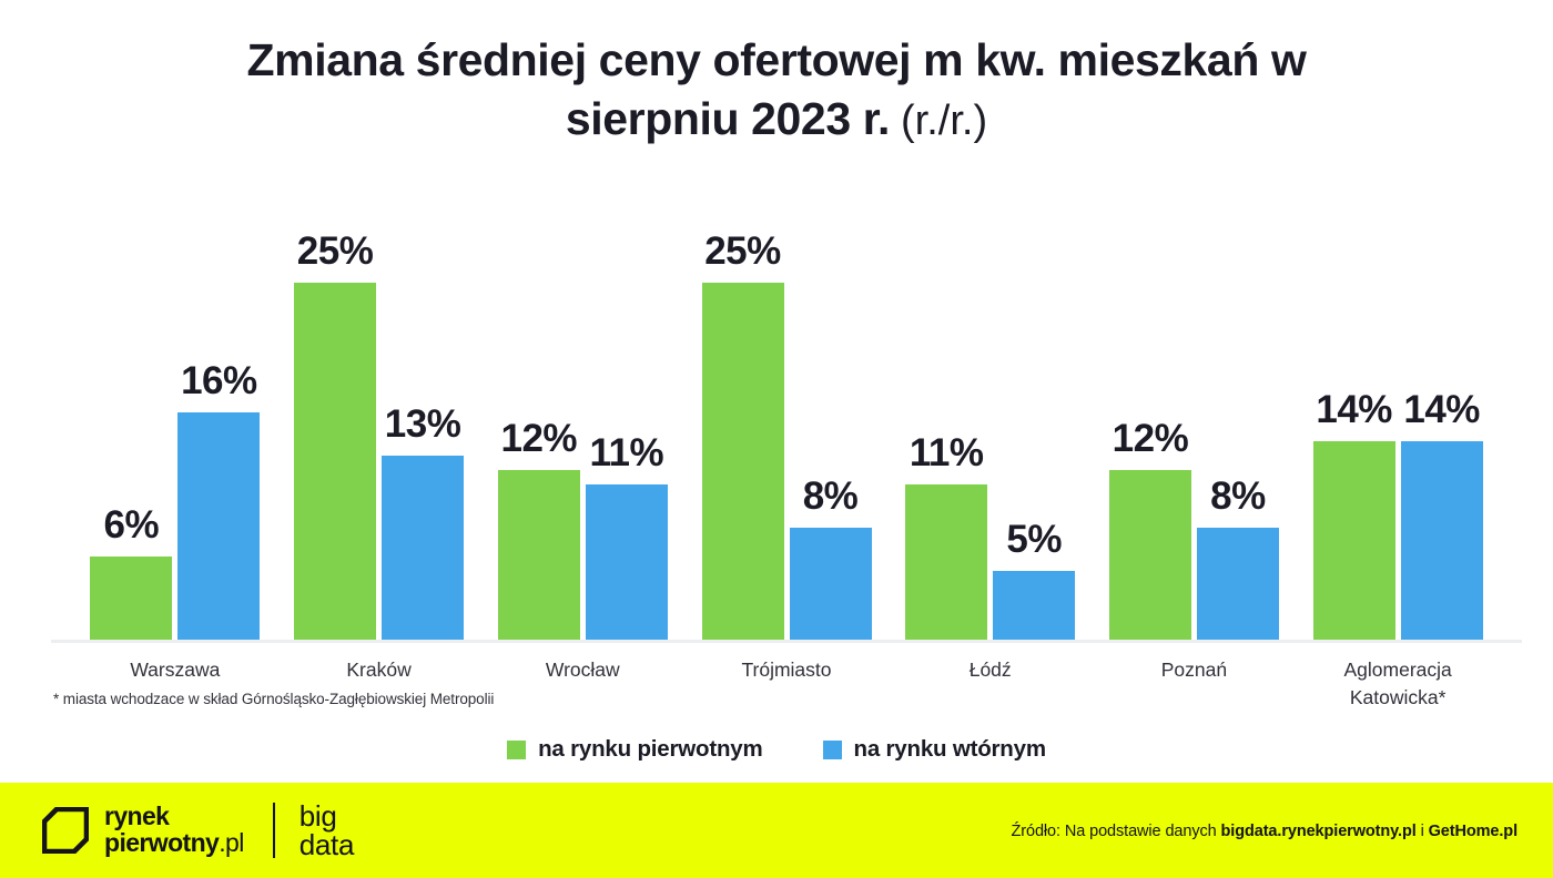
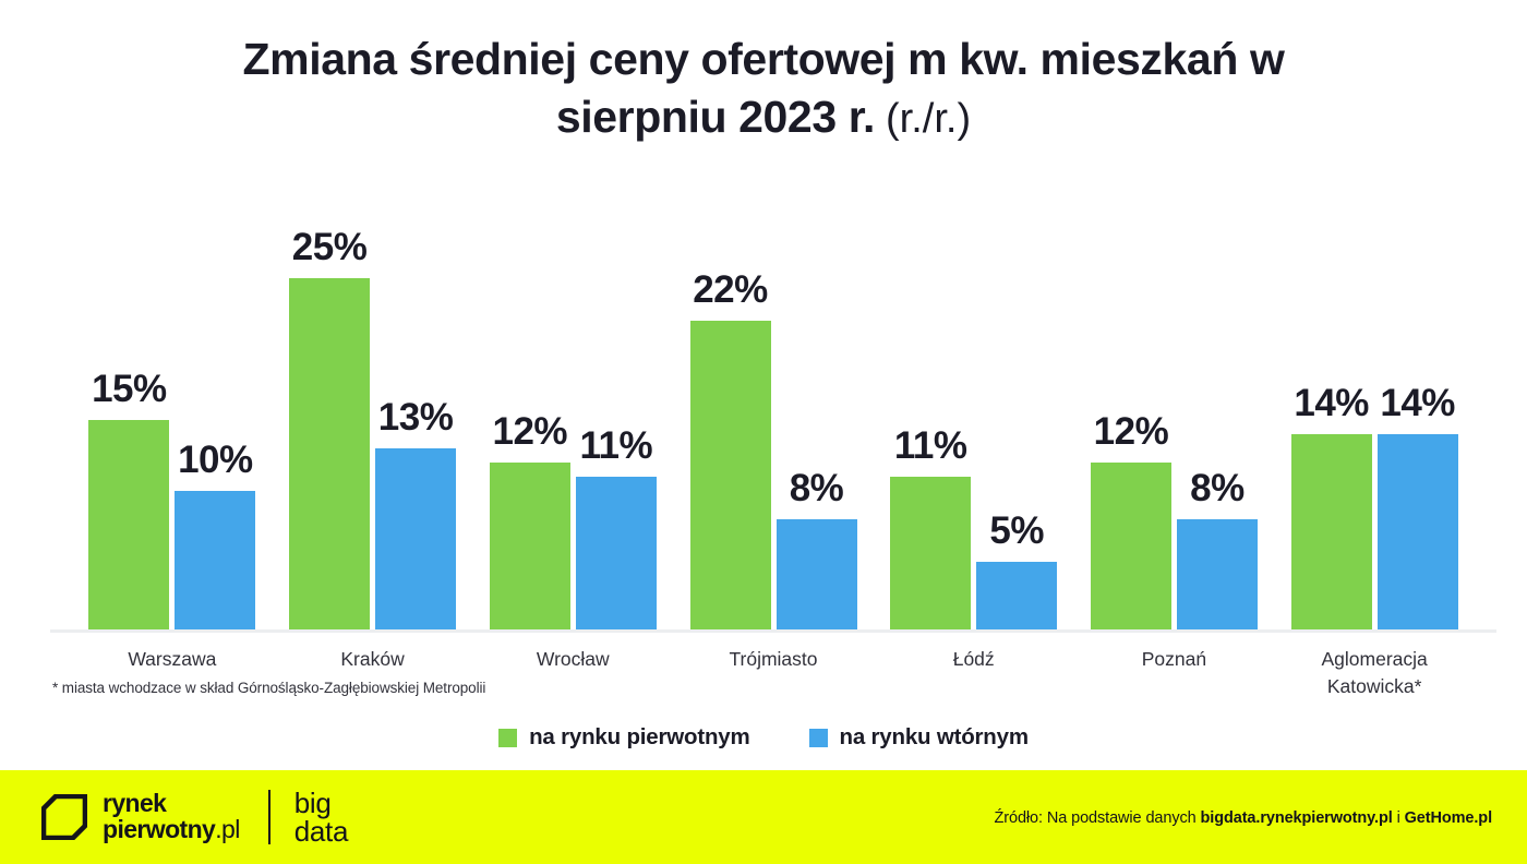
na rynku pierwotnym/Warszawa: 6% -> 15%
na rynku wtórnym/Warszawa: 16% -> 10%
na rynku pierwotnym/Trójmiasto: 25% -> 22%
